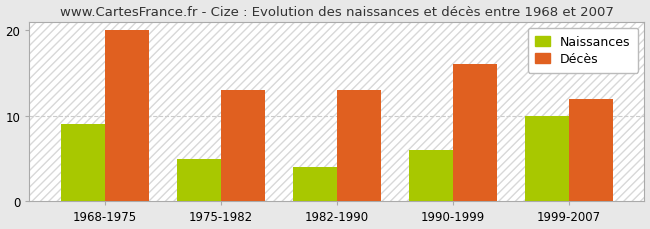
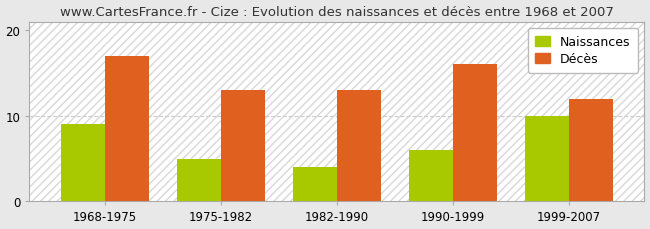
Décès/1968-1975: 20 -> 17
